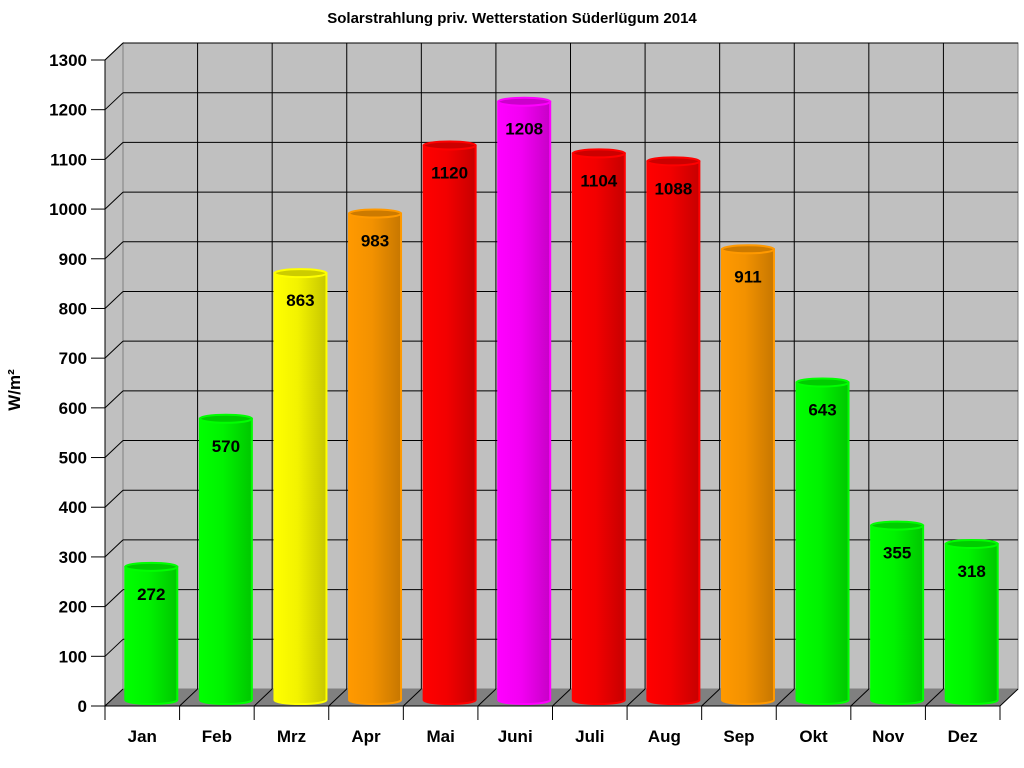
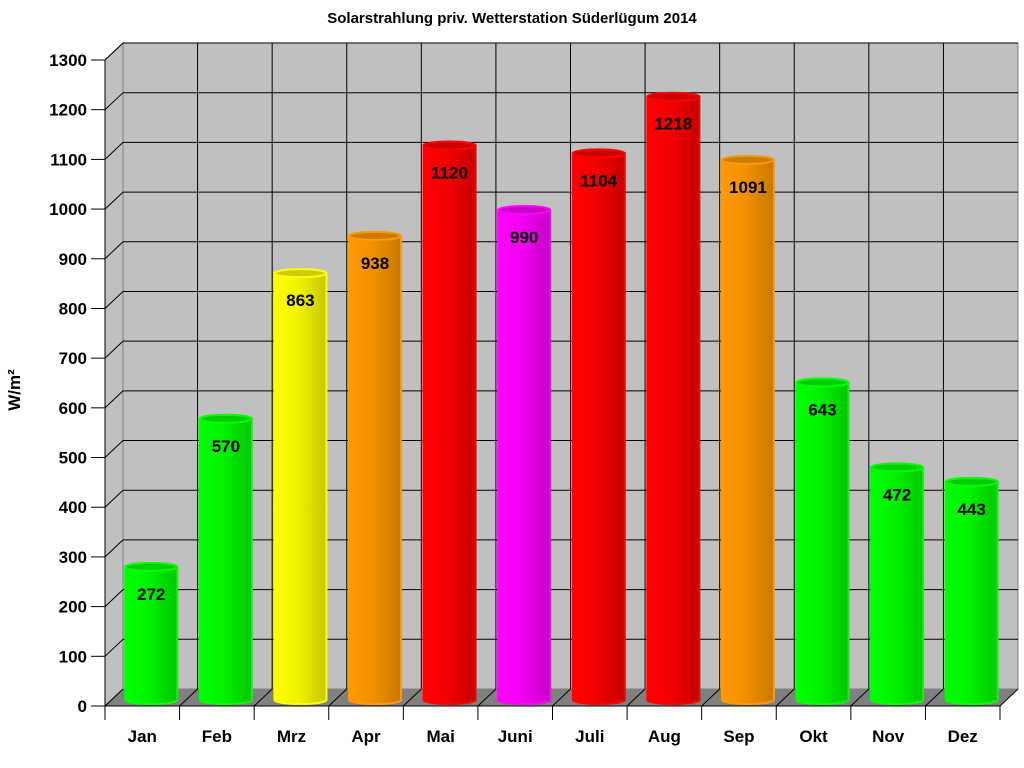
Apr: 983 -> 938
Juni: 1208 -> 990
Aug: 1088 -> 1218
Sep: 911 -> 1091
Nov: 355 -> 472
Dez: 318 -> 443
